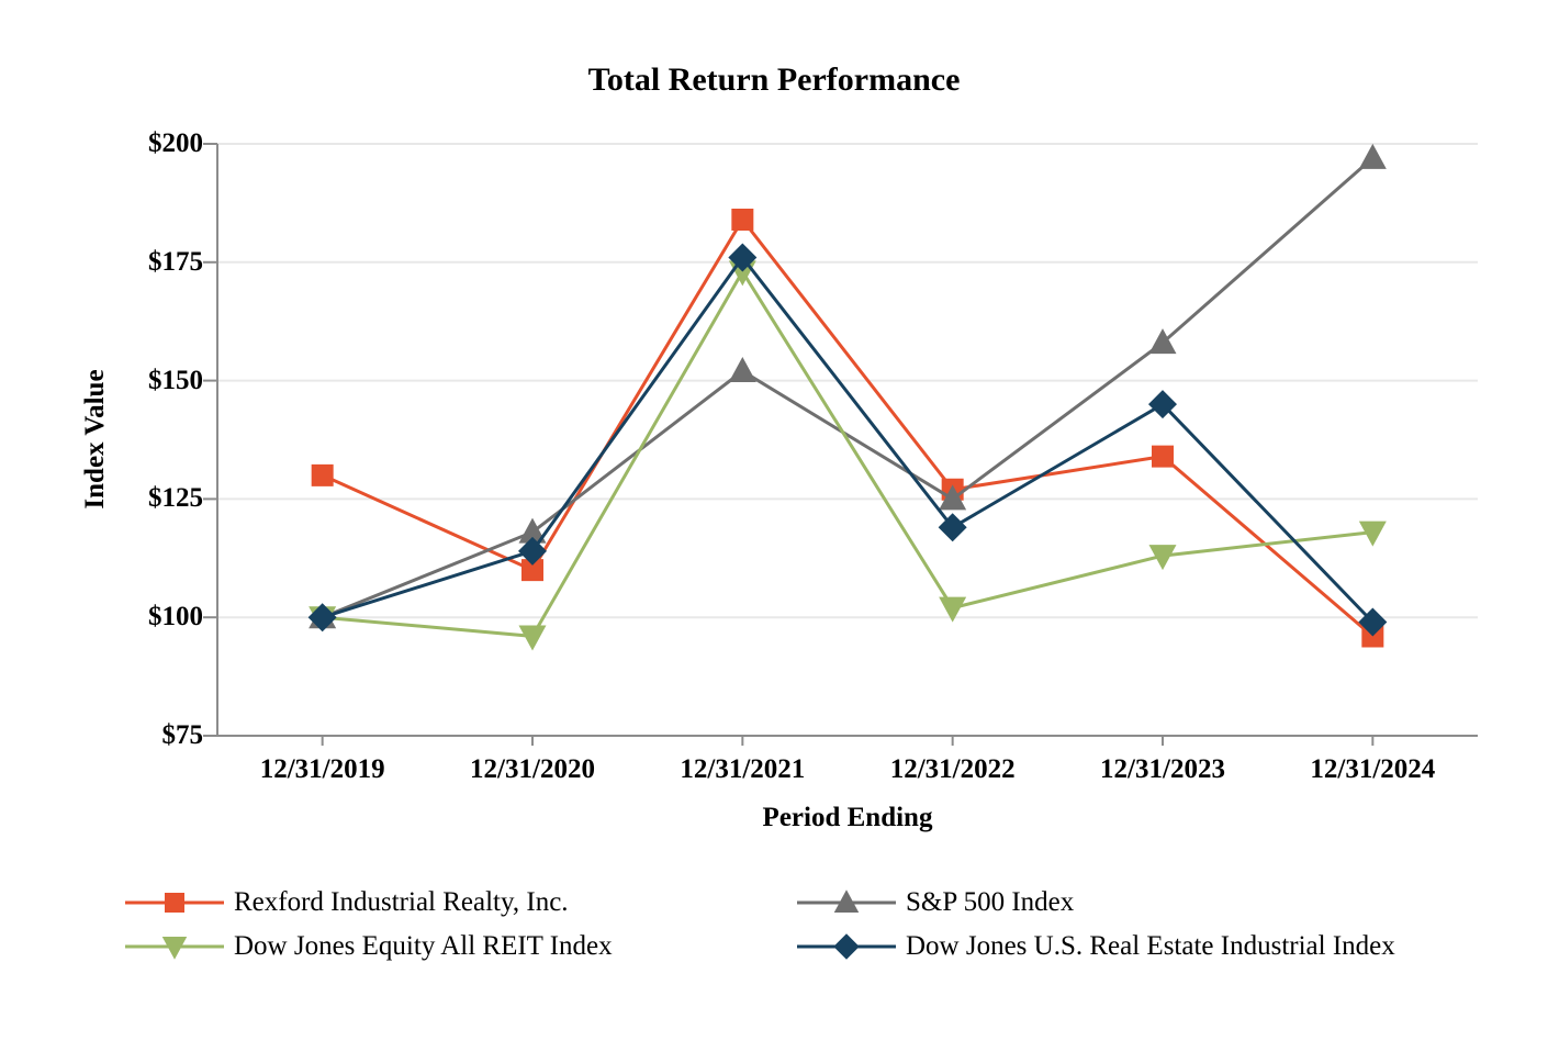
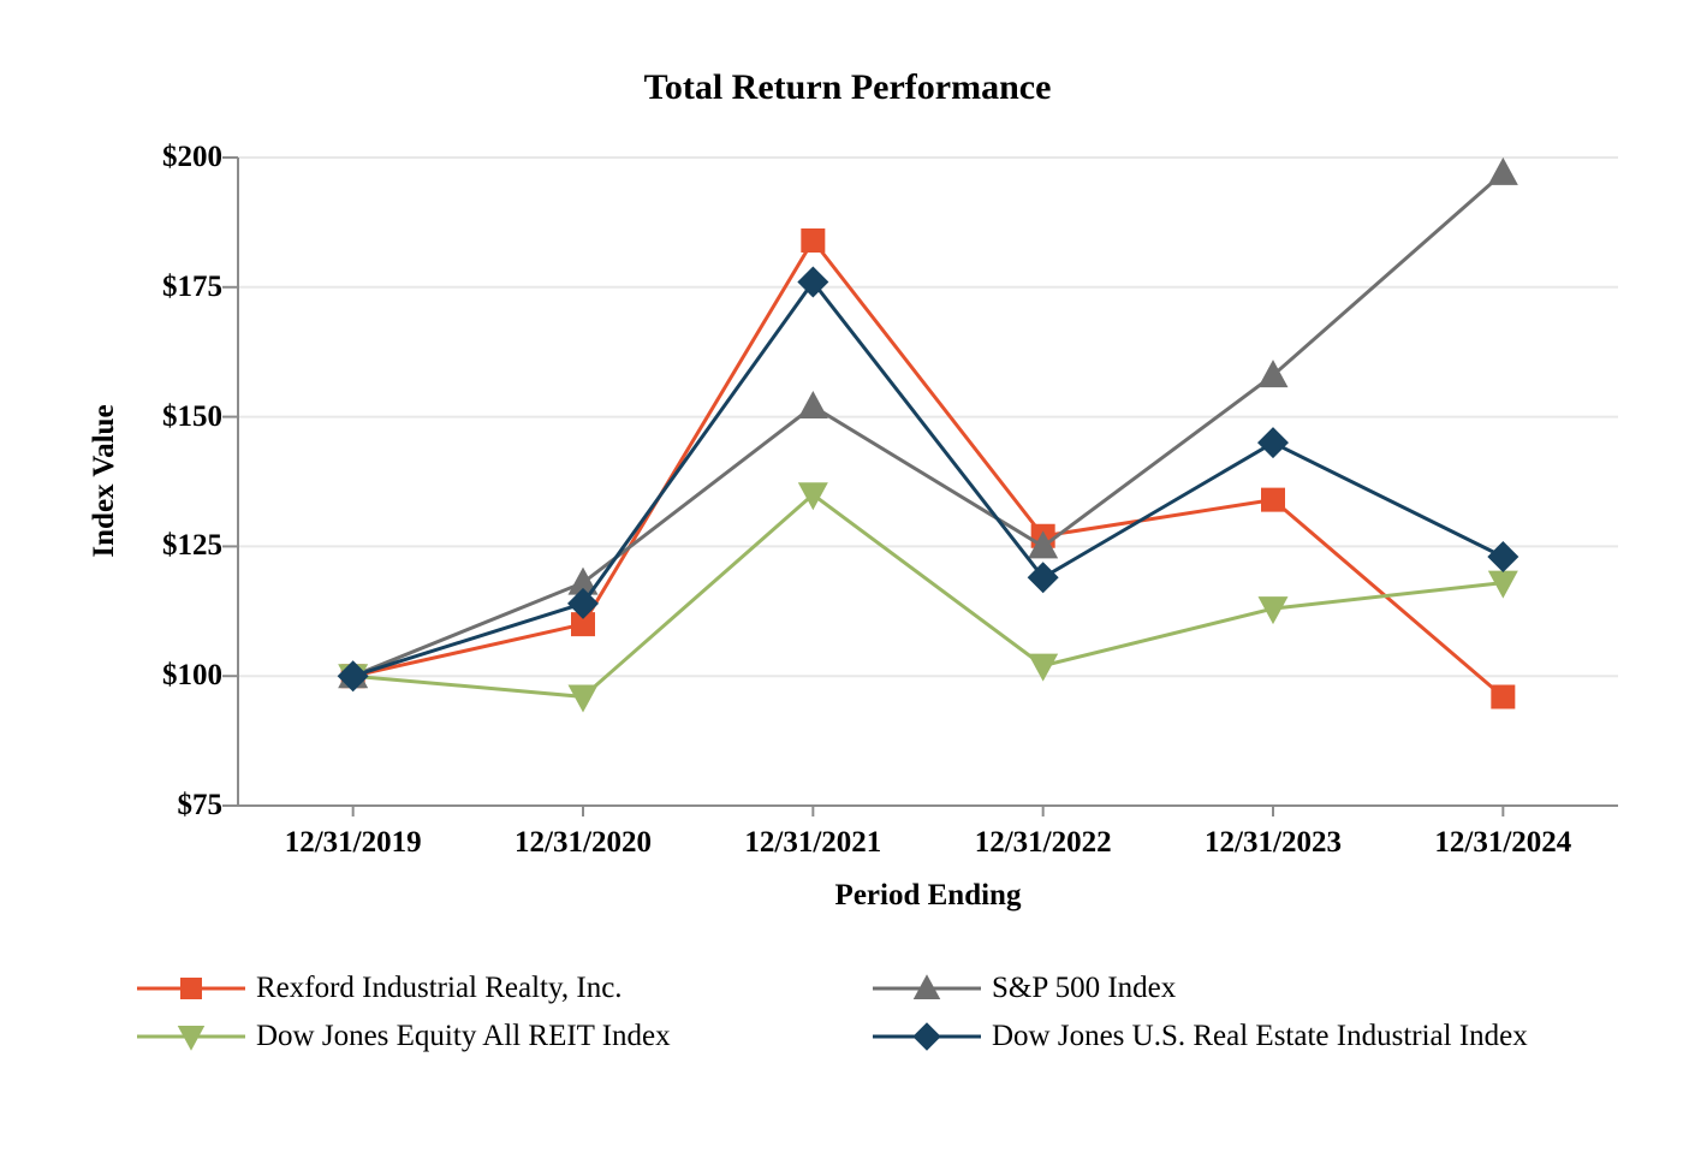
Rexford Industrial Realty, Inc./12/31/2019: $130 -> $100
Dow Jones Equity All REIT Index/12/31/2021: $173 -> $135
Dow Jones U.S. Real Estate Industrial Index/12/31/2024: $99 -> $123
